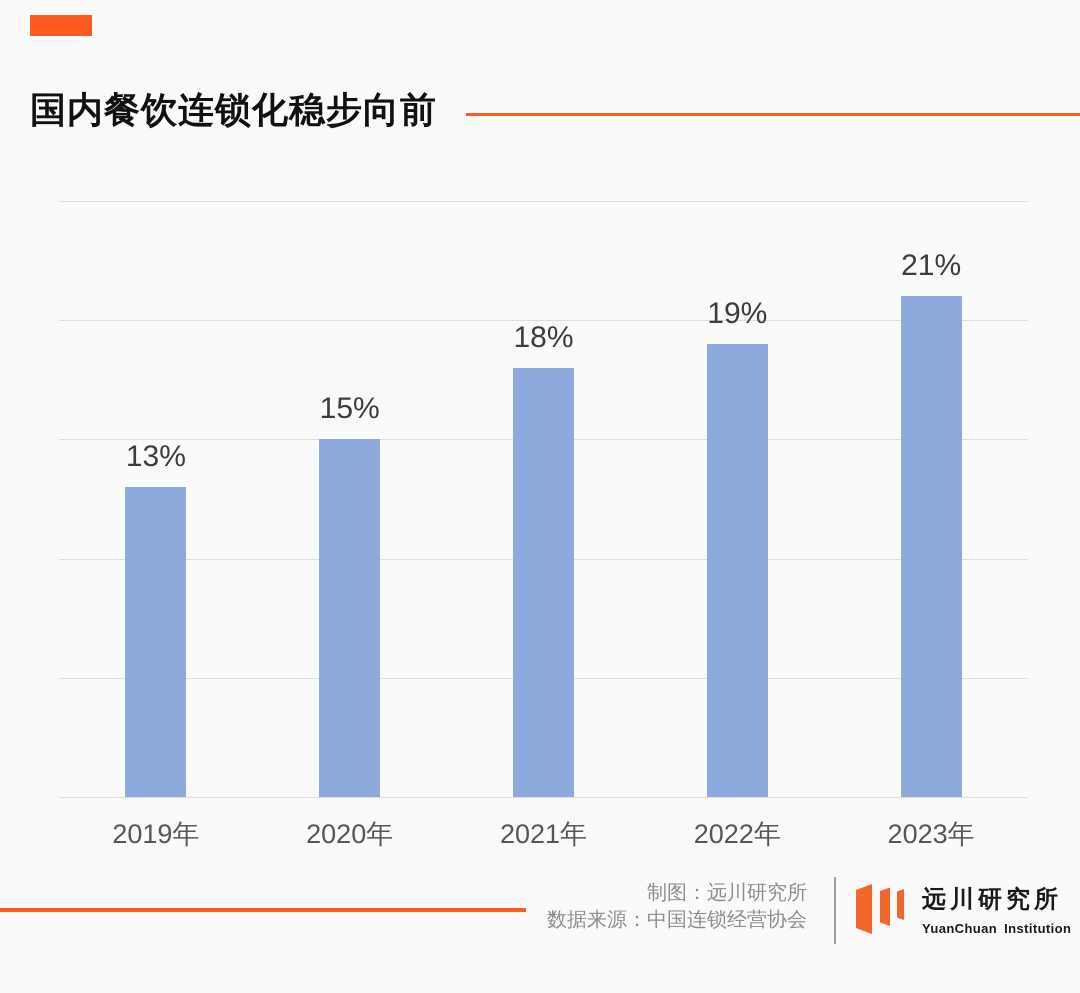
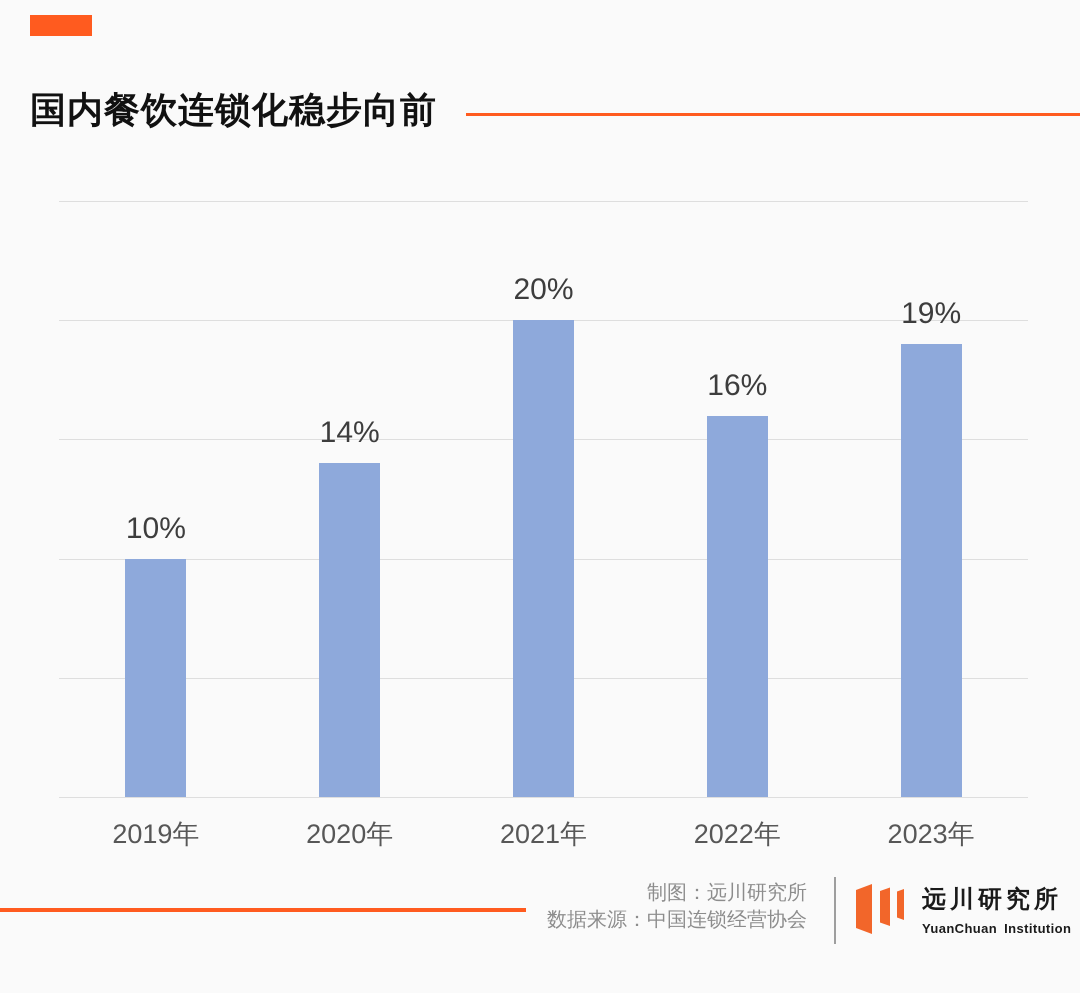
2019年: 13% -> 10%
2020年: 15% -> 14%
2021年: 18% -> 20%
2022年: 19% -> 16%
2023年: 21% -> 19%
